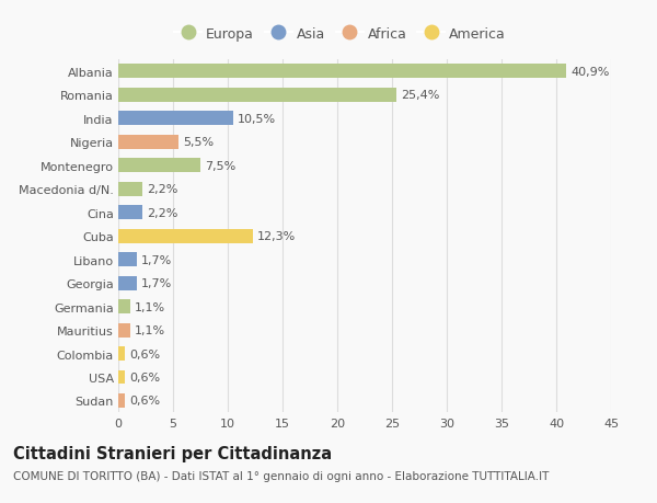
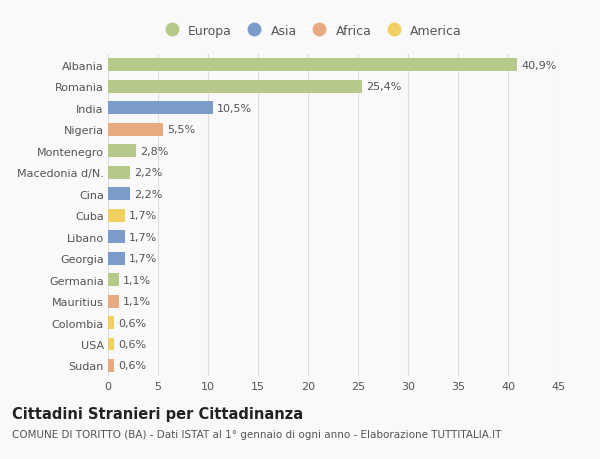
Montenegro: 7,5% -> 2,8%
Cuba: 12,3% -> 1,7%
